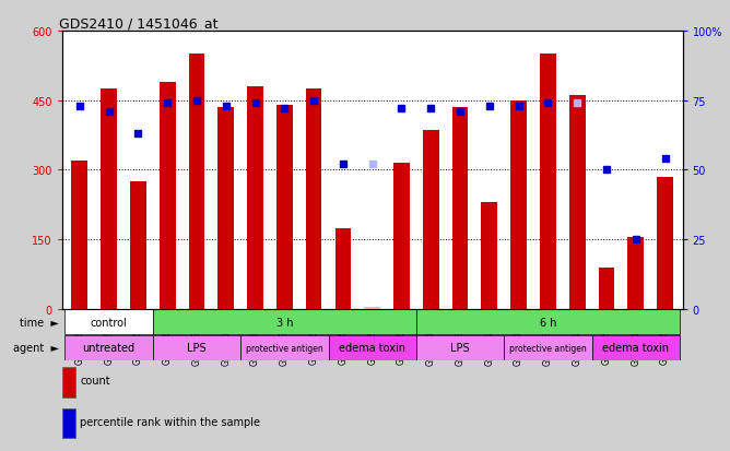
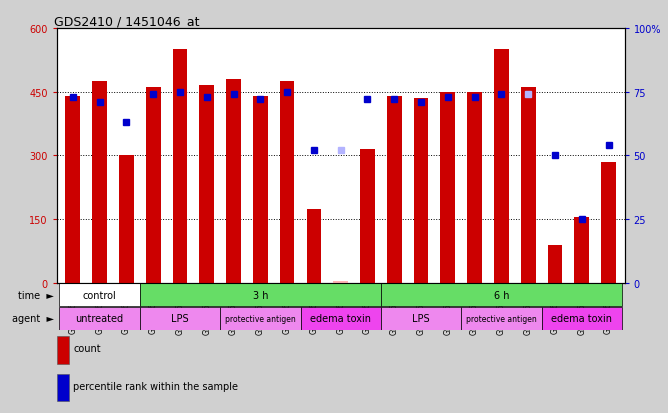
GSM106426: 320 -> 440
GSM106428: 275 -> 300
GSM106392: 490 -> 460
GSM106394: 435 -> 465
GSM106395: 385 -> 440
GSM106397: 230 -> 450
